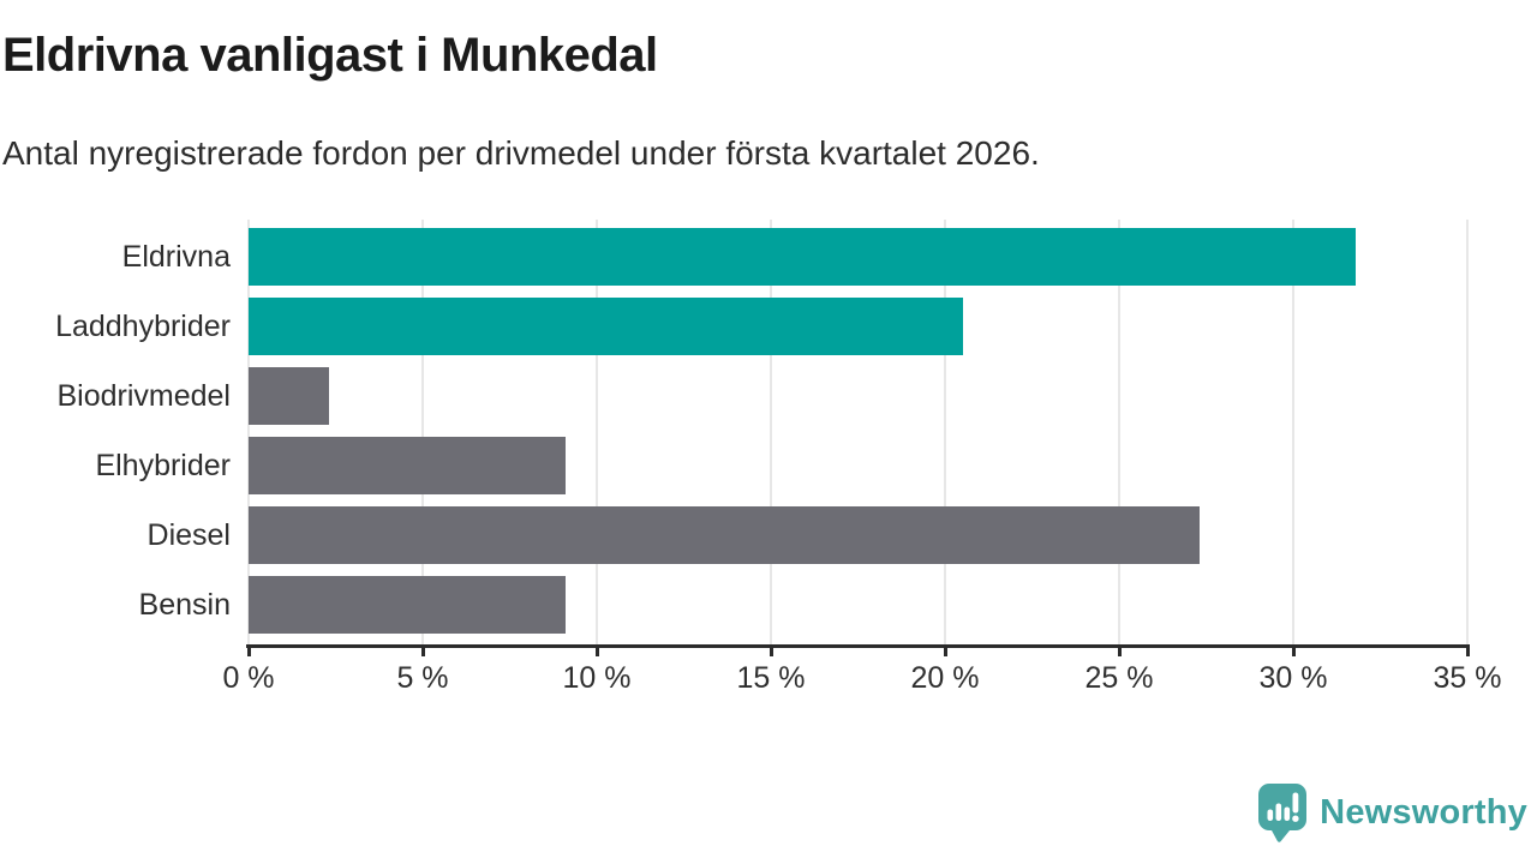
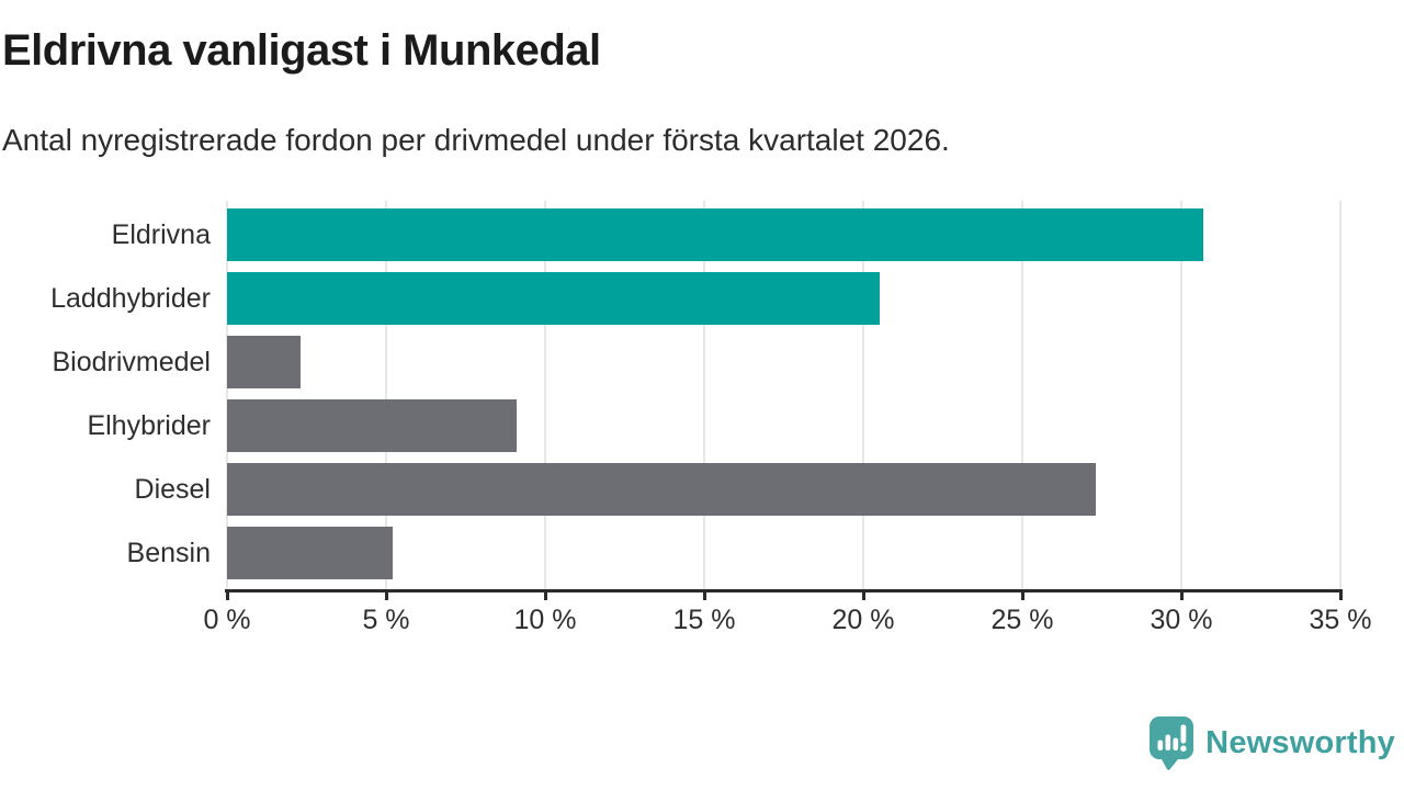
Eldrivna: 31.8% -> 30.7%
Bensin: 9.1% -> 5.2%
